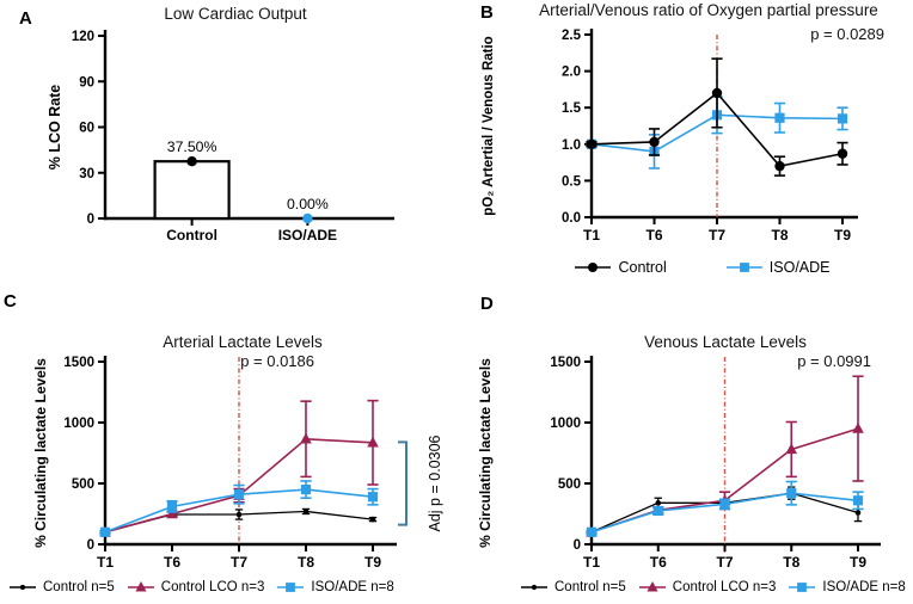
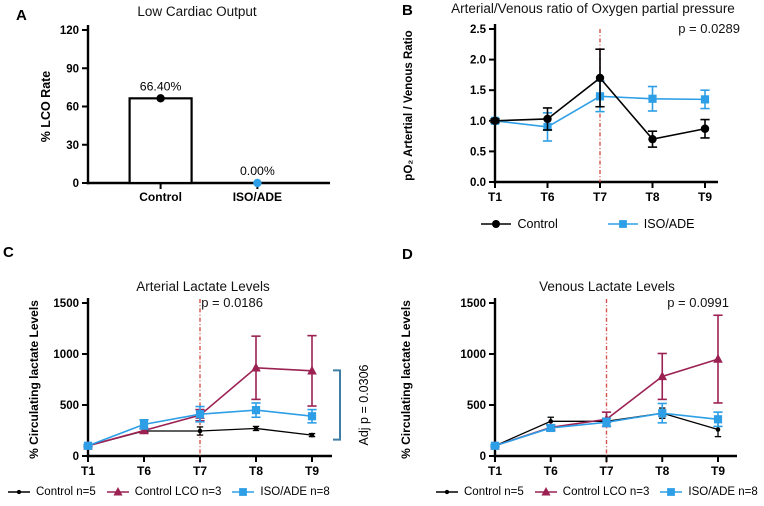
Low Cardiac Output/Control: 37.50% -> 66.40%
